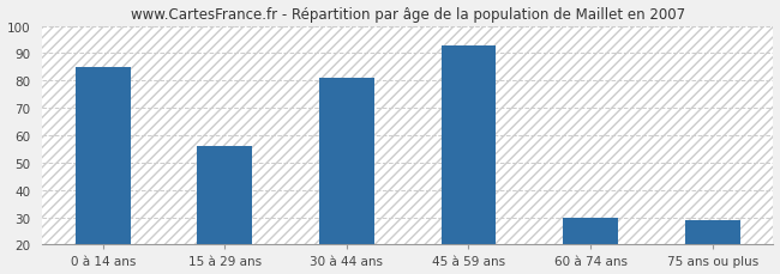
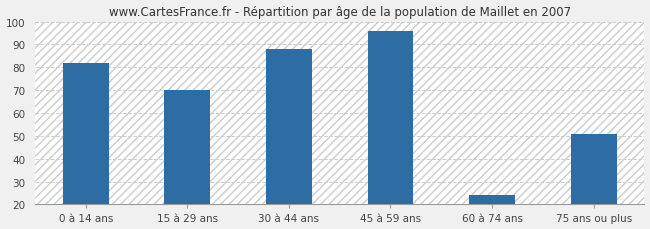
0 à 14 ans: 85 -> 82
15 à 29 ans: 56 -> 70
30 à 44 ans: 81 -> 88
45 à 59 ans: 93 -> 96
60 à 74 ans: 30 -> 24
75 ans ou plus: 29 -> 51
